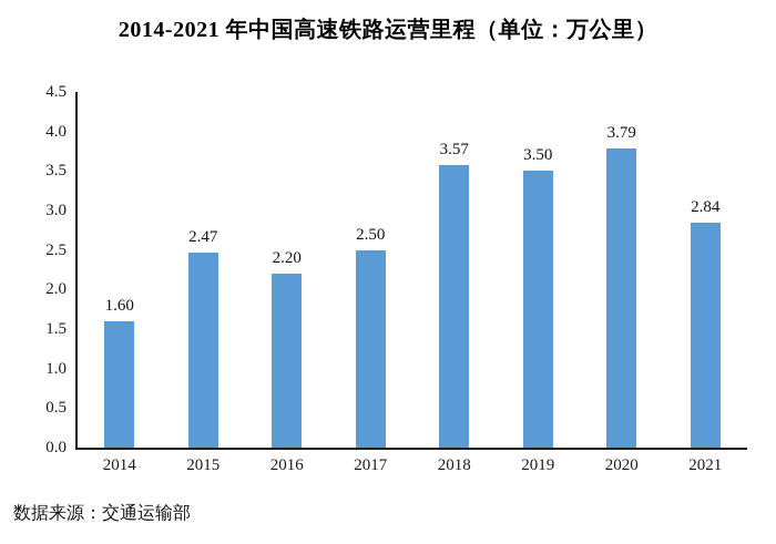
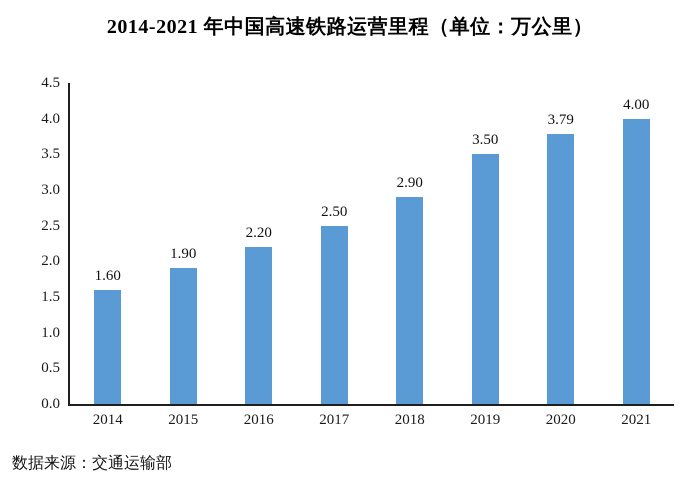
2015: 2.47 -> 1.90
2018: 3.57 -> 2.90
2021: 2.84 -> 4.00
